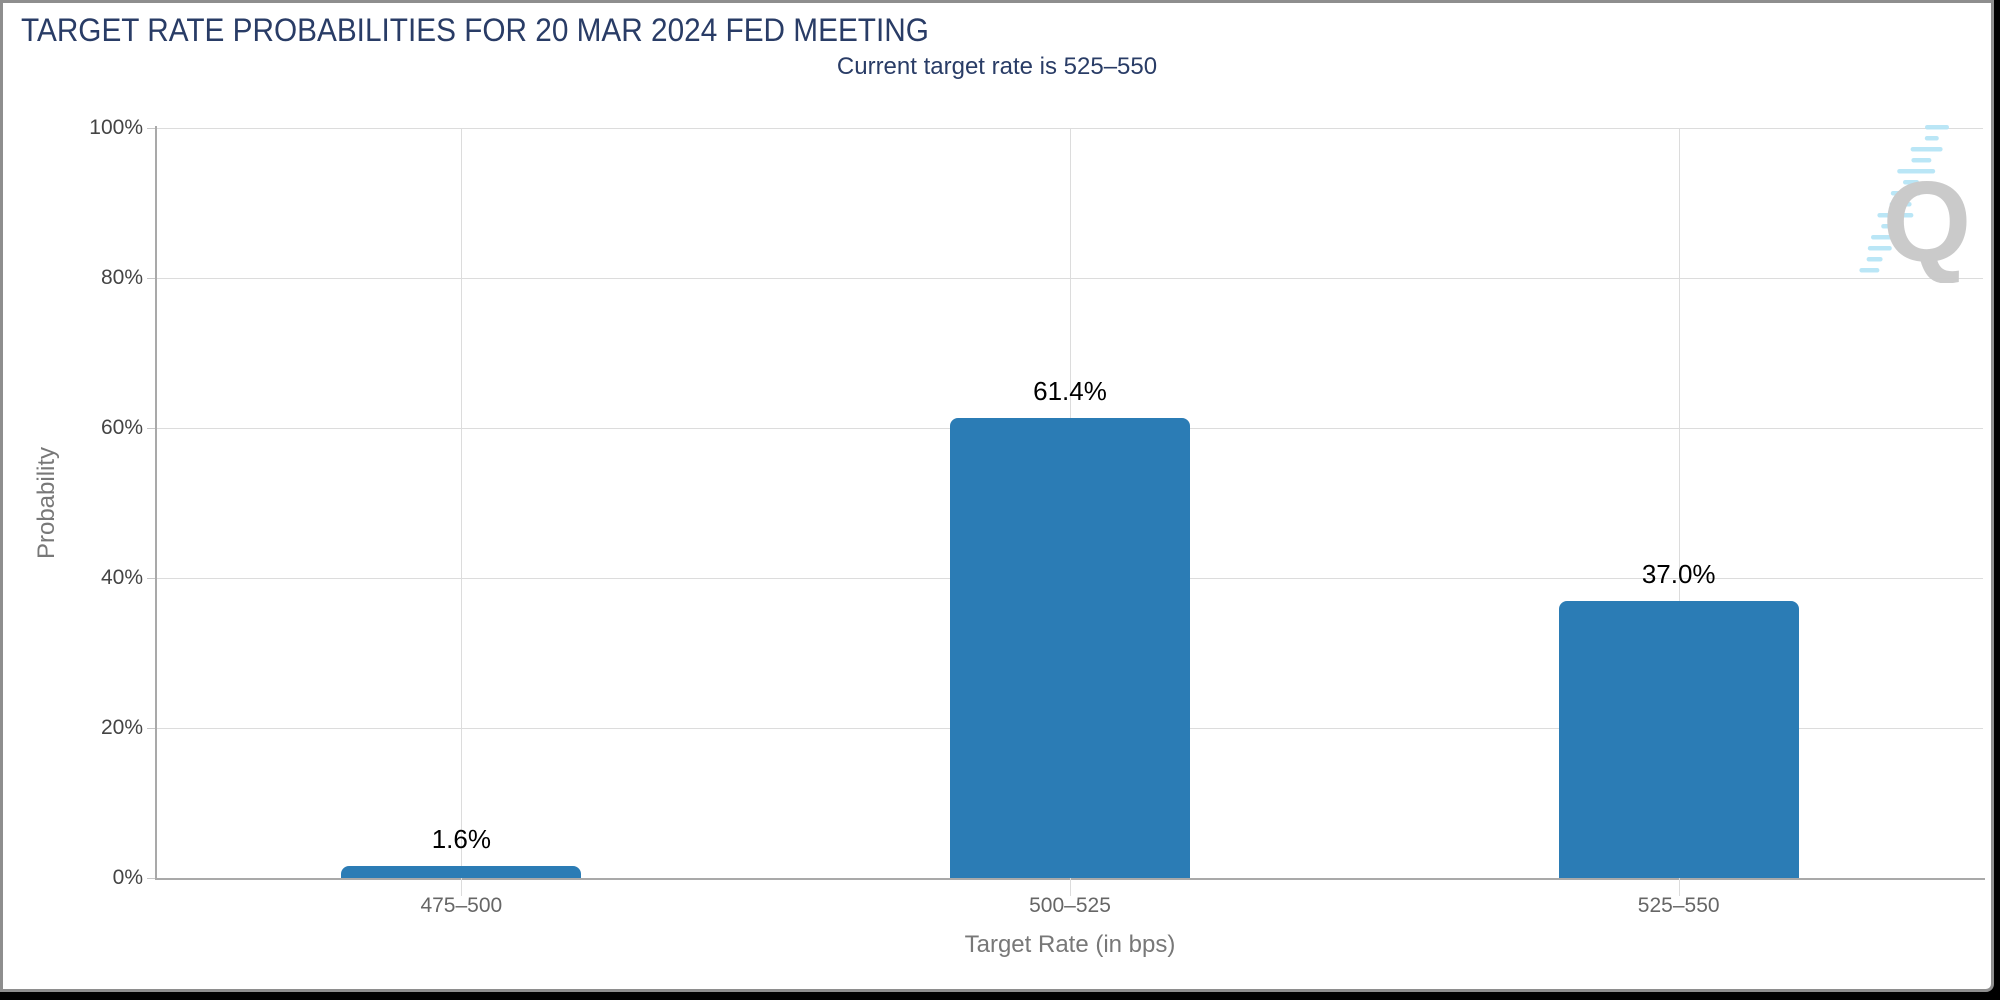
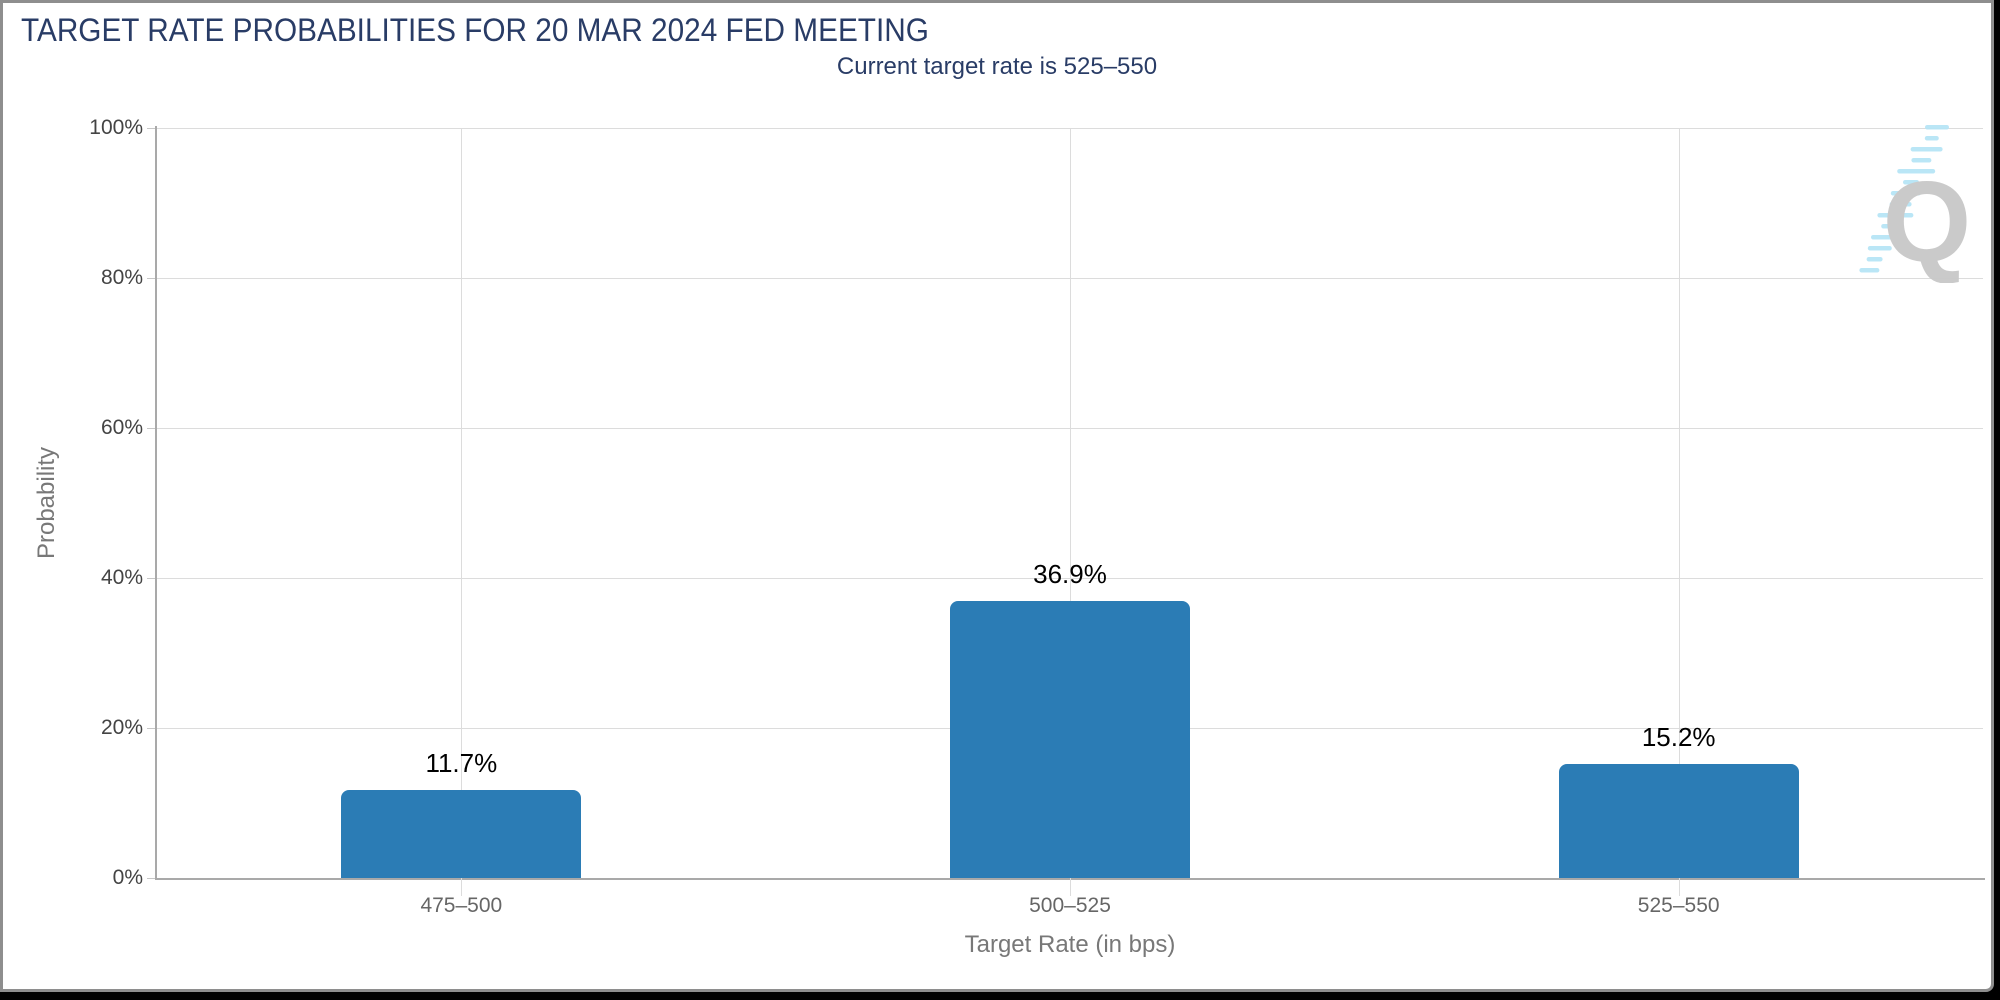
475–500: 1.6% -> 11.7%
500–525: 61.4% -> 36.9%
525–550: 37.0% -> 15.2%
